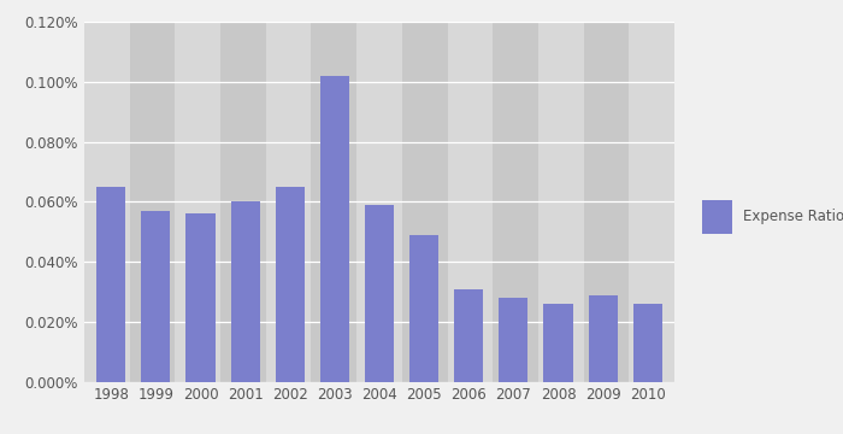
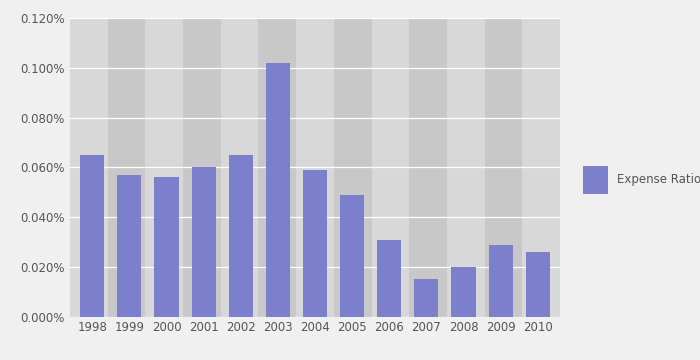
2007: 0.028% -> 0.015%
2008: 0.026% -> 0.020%
